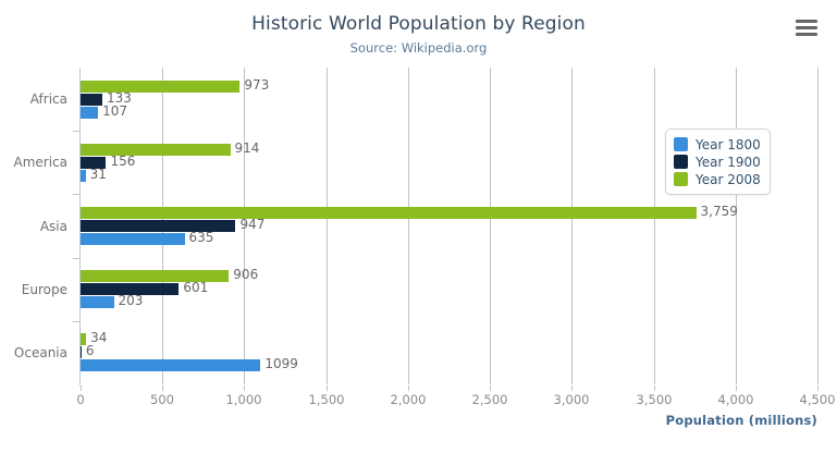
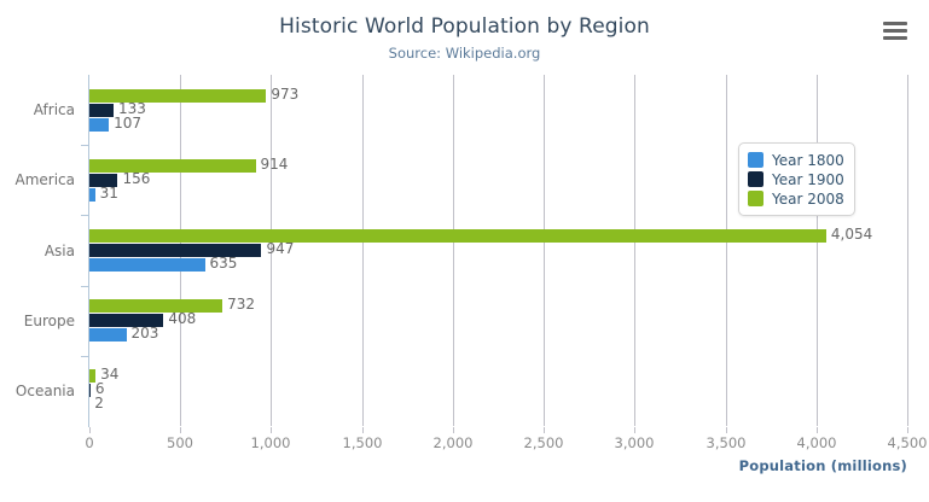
Year 2008/Asia: 3,759 -> 4,054
Year 1900/Europe: 601 -> 408
Year 2008/Europe: 906 -> 732
Year 1800/Oceania: 1099 -> 2
